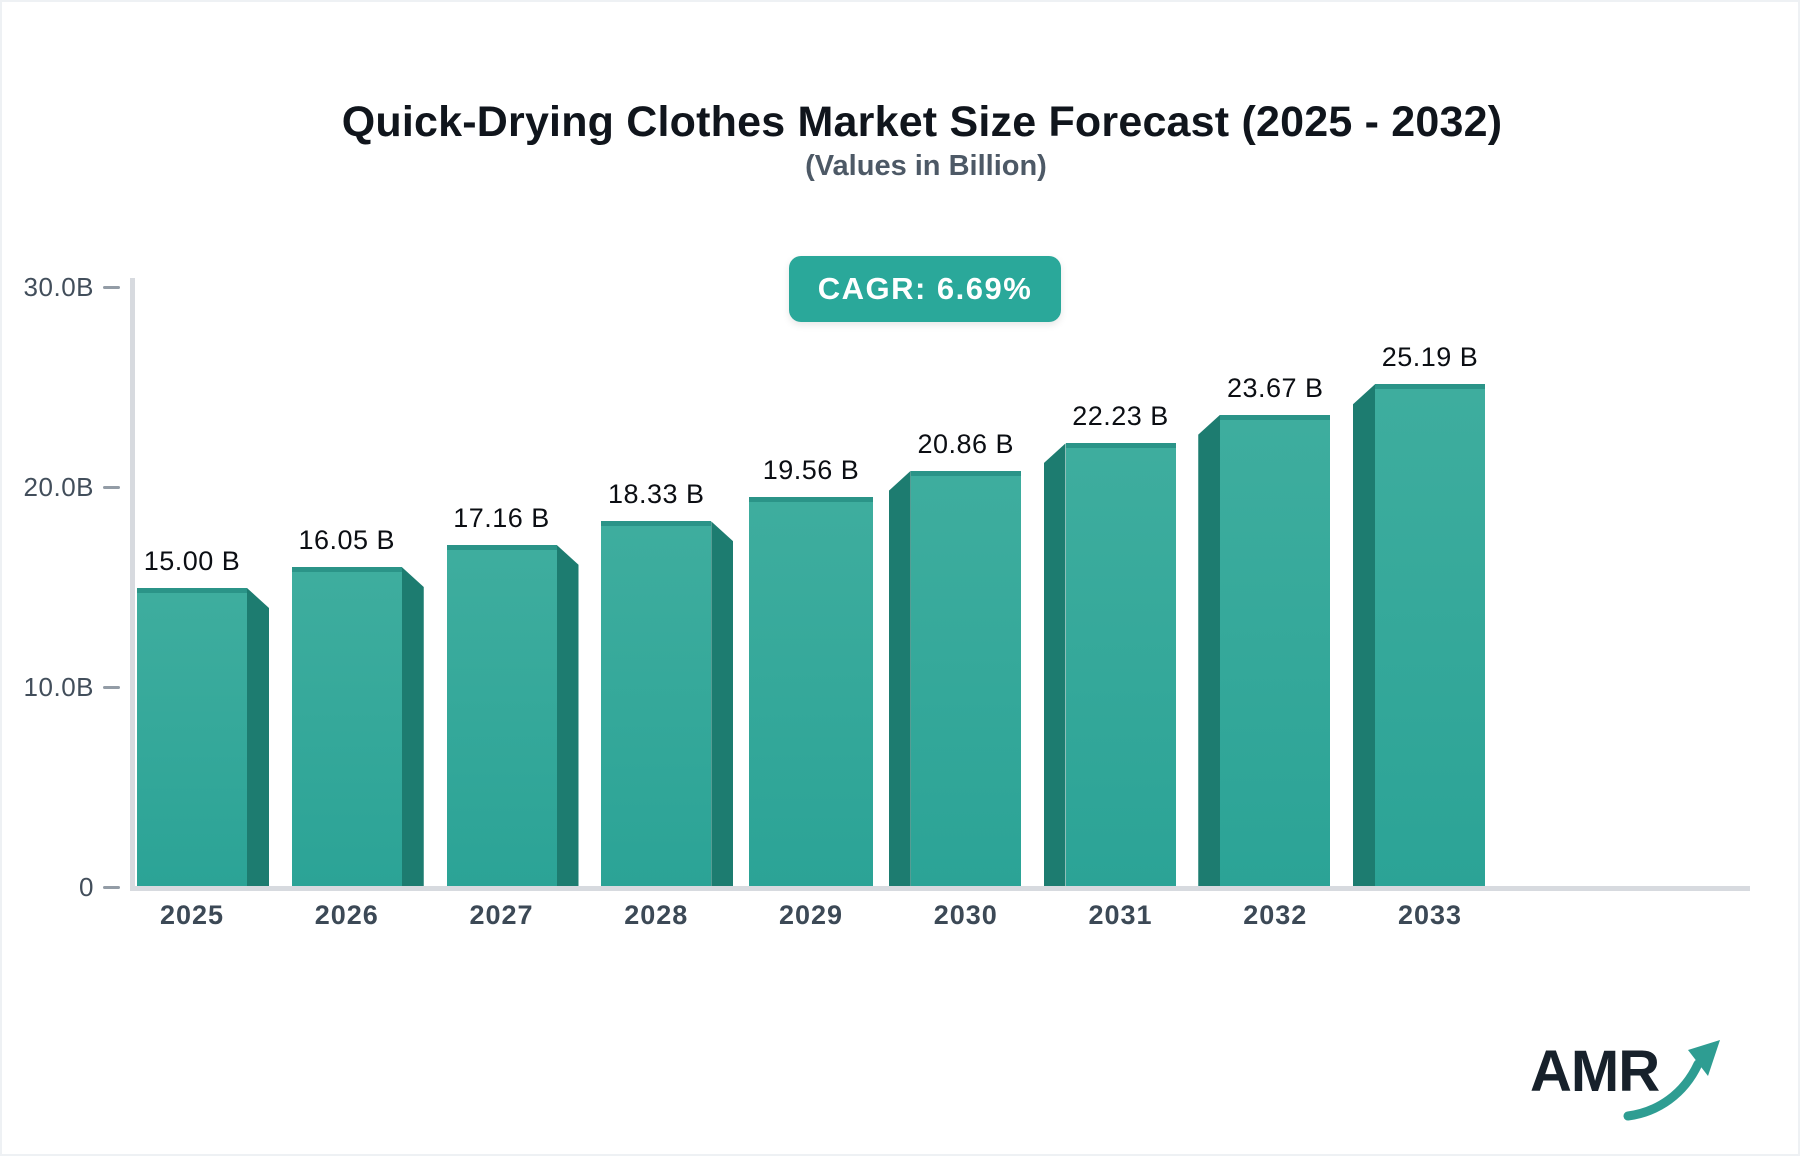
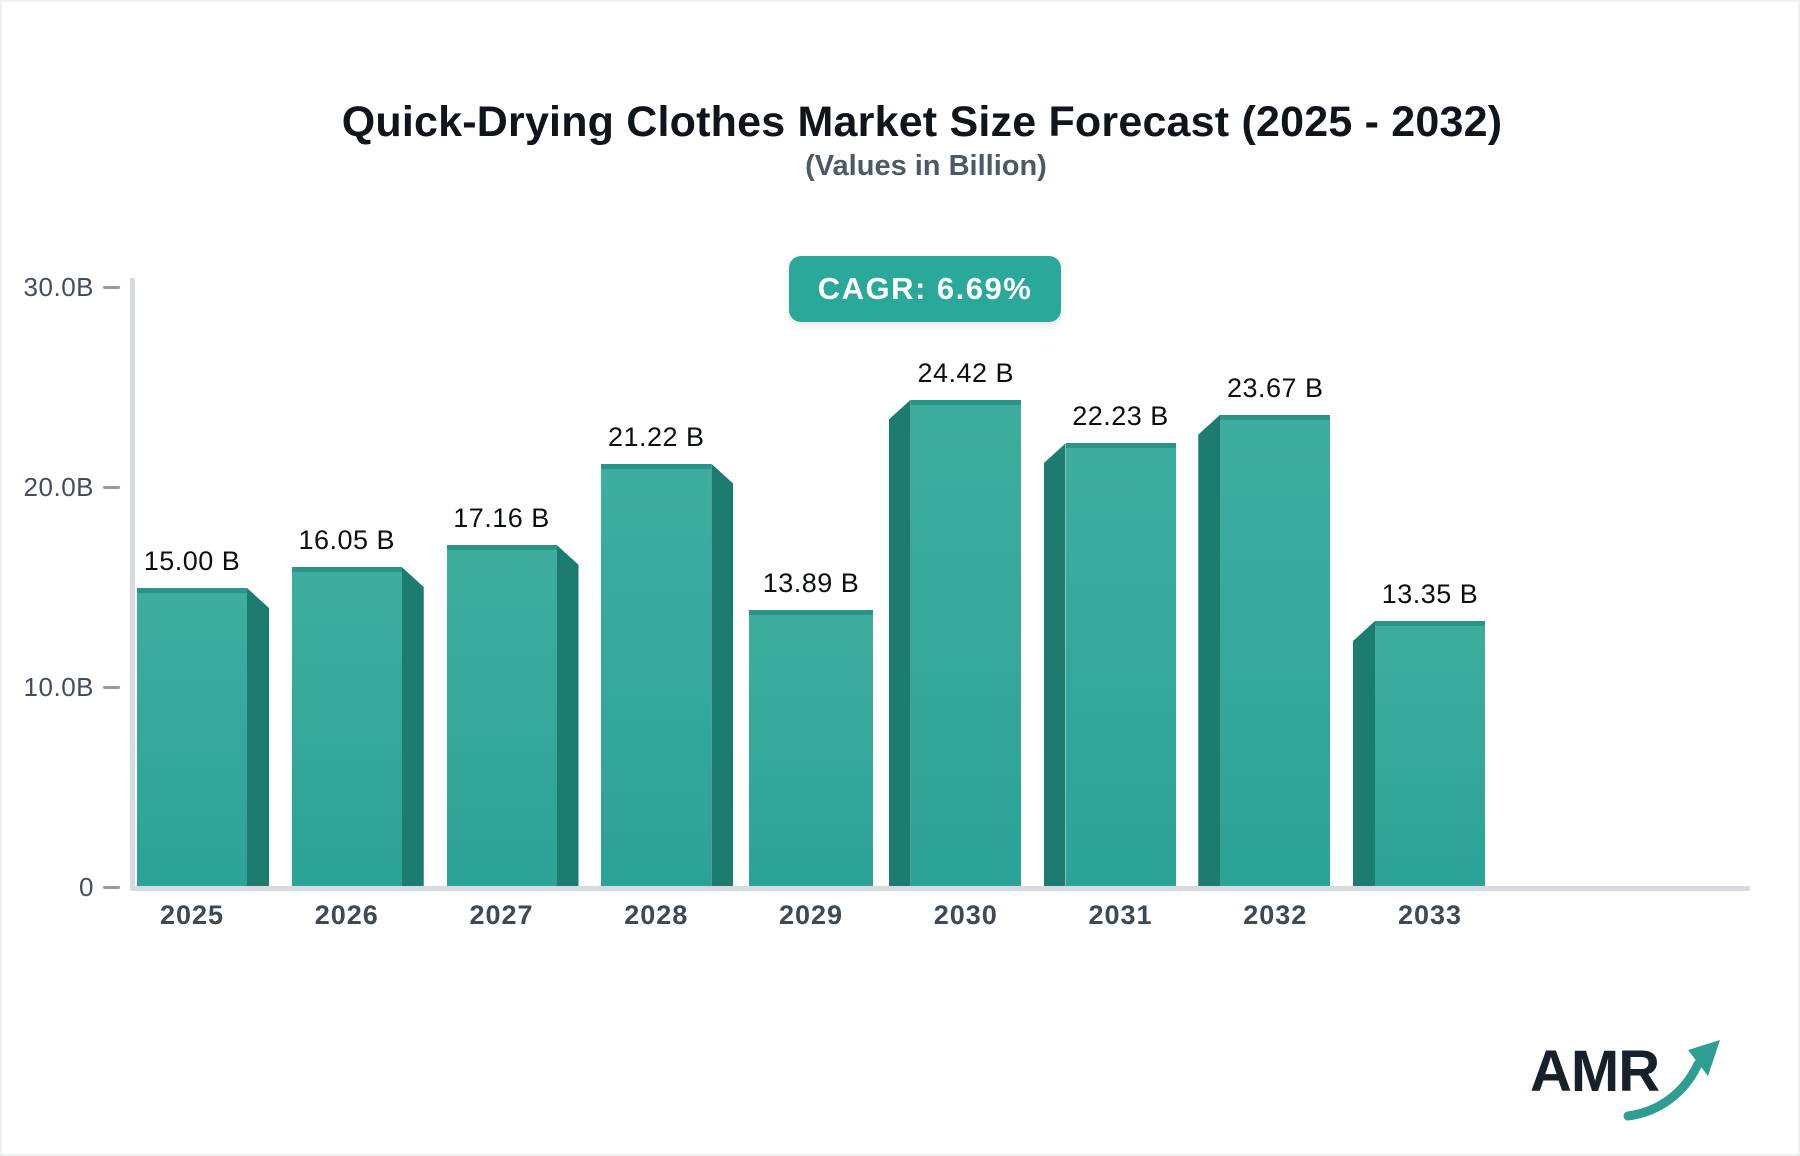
2028: 18.33 -> 21.22
2029: 19.56 -> 13.89
2030: 20.86 -> 24.42
2033: 25.19 -> 13.35
